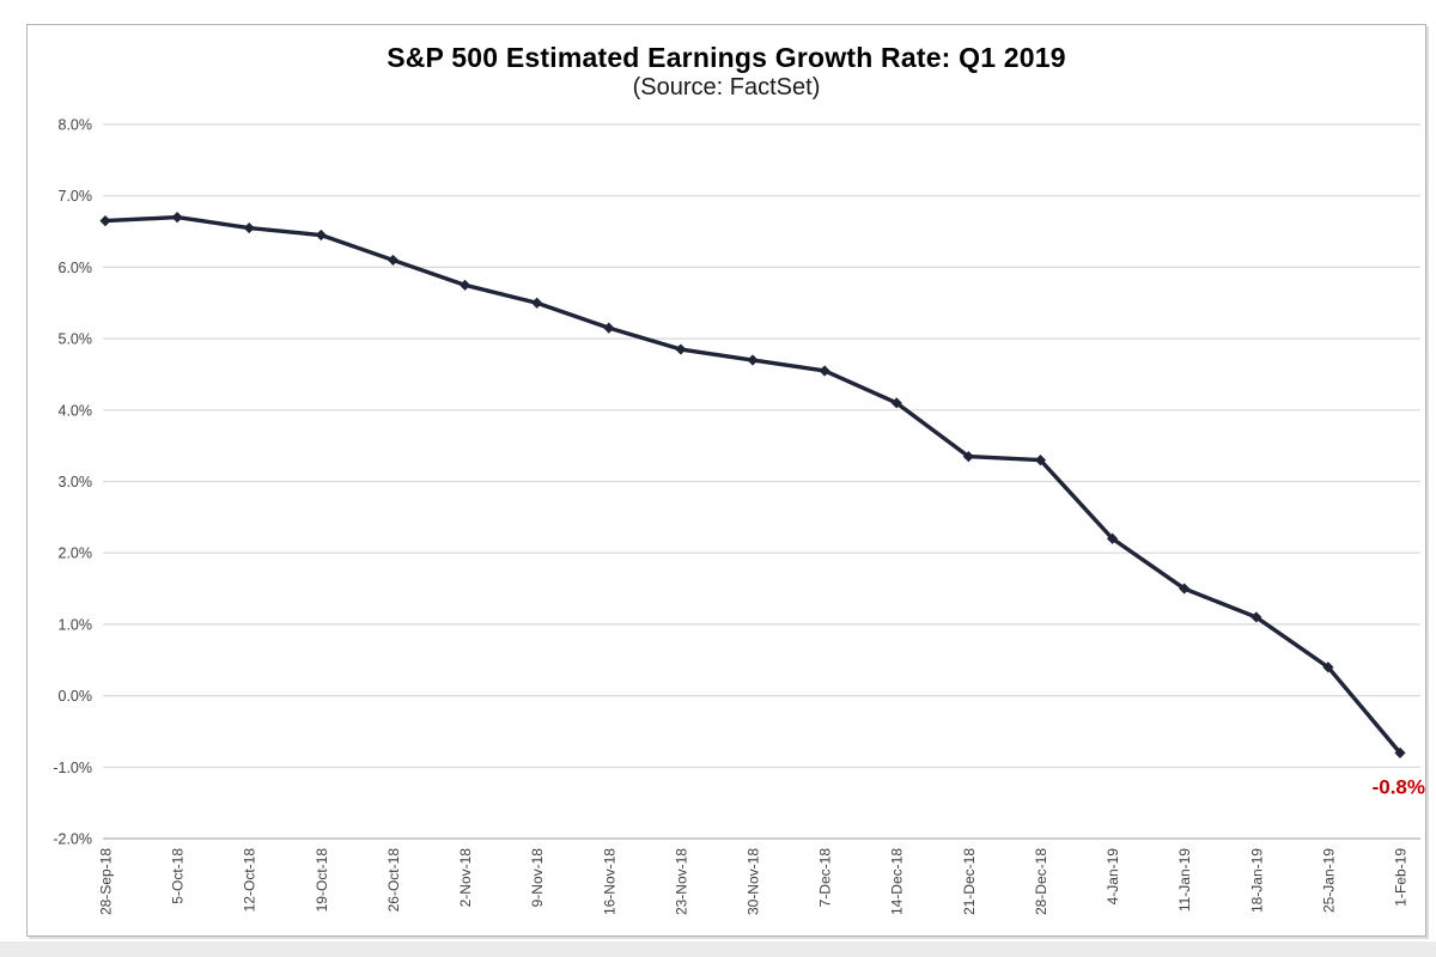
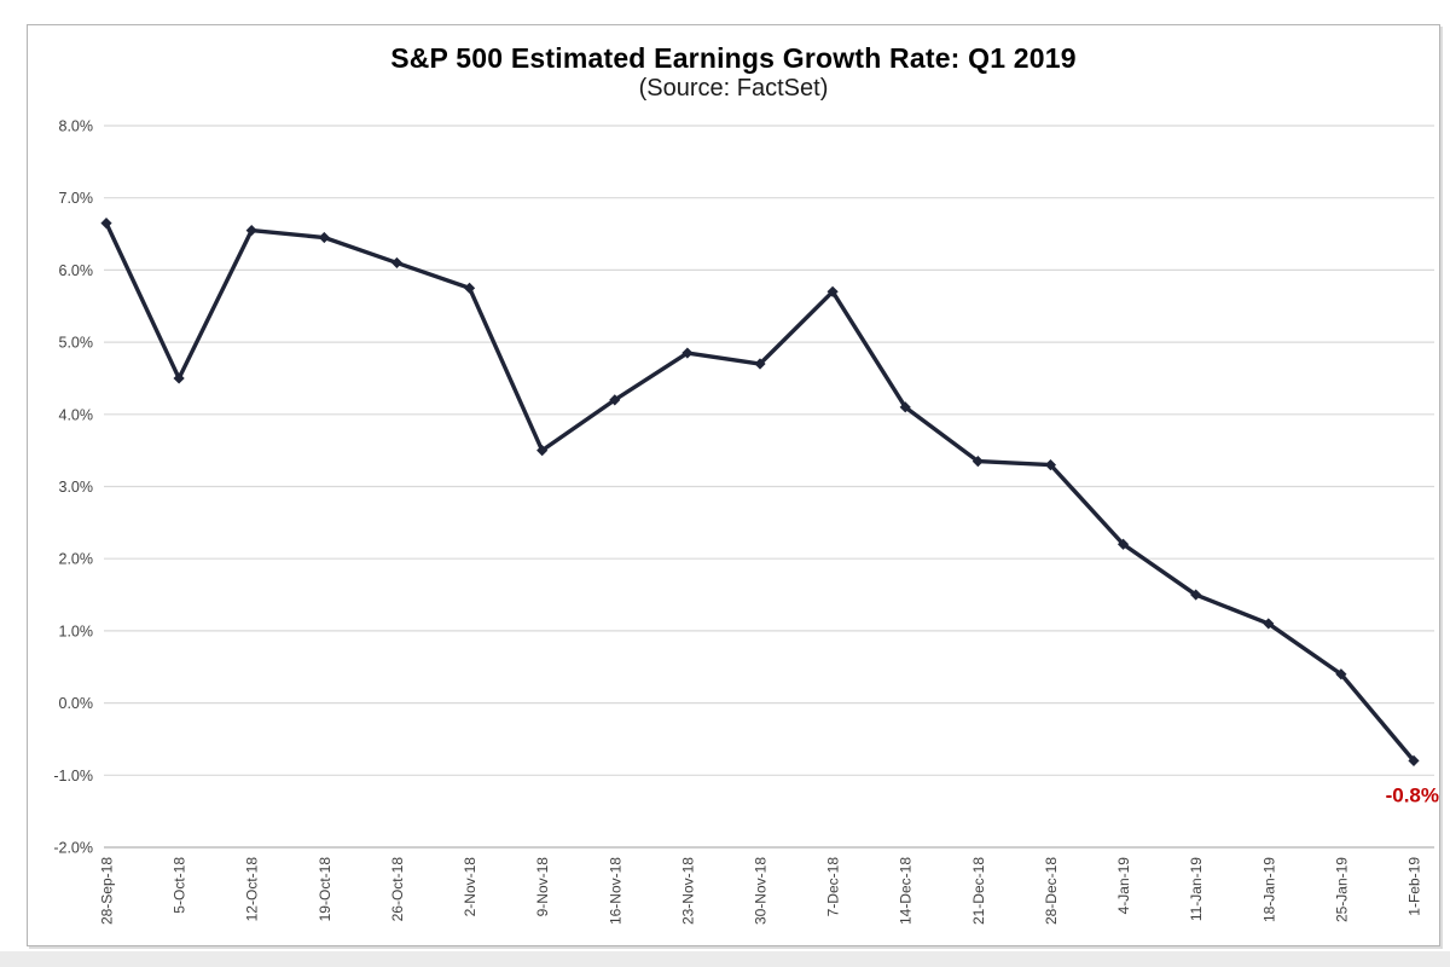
5-Oct-18: 6.7% -> 4.5%
9-Nov-18: 5.5% -> 3.5%
16-Nov-18: 5.2% -> 4.2%
7-Dec-18: 4.5% -> 5.7%
